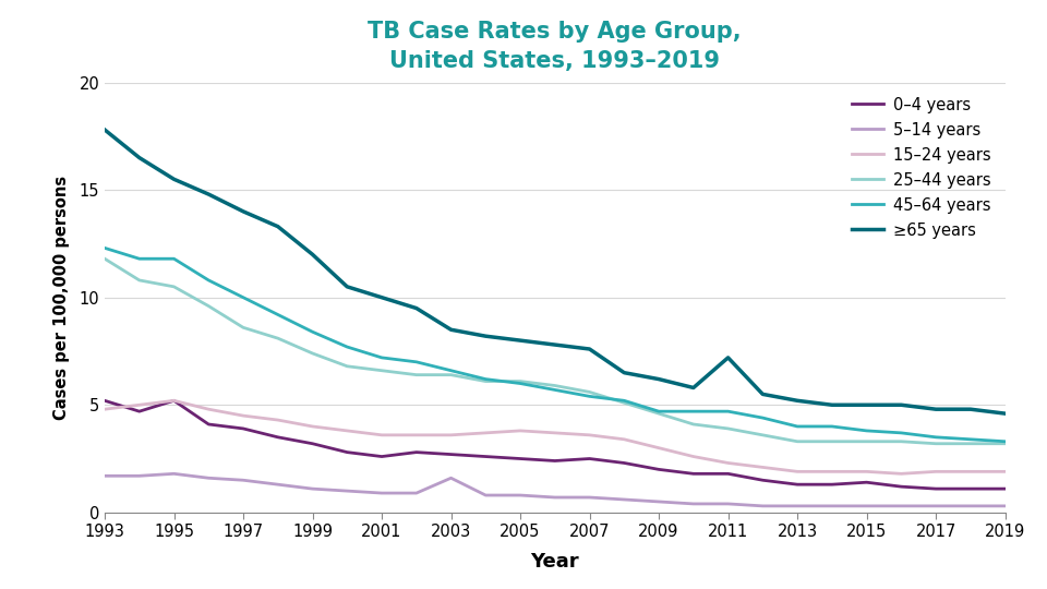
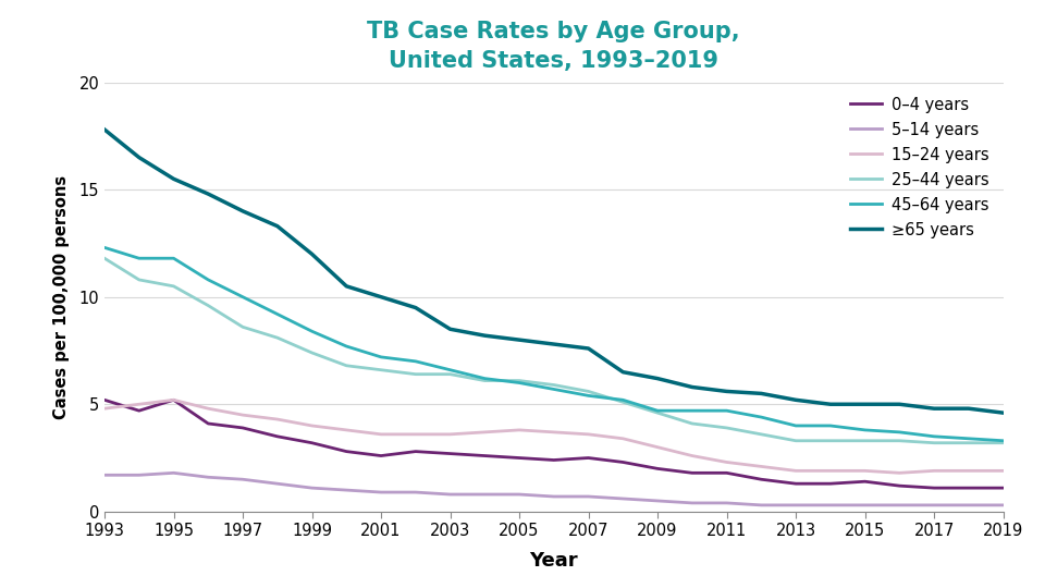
5–14 years/2003: 1.6 -> 0.8
≥65 years/2011: 7.2 -> 5.6
